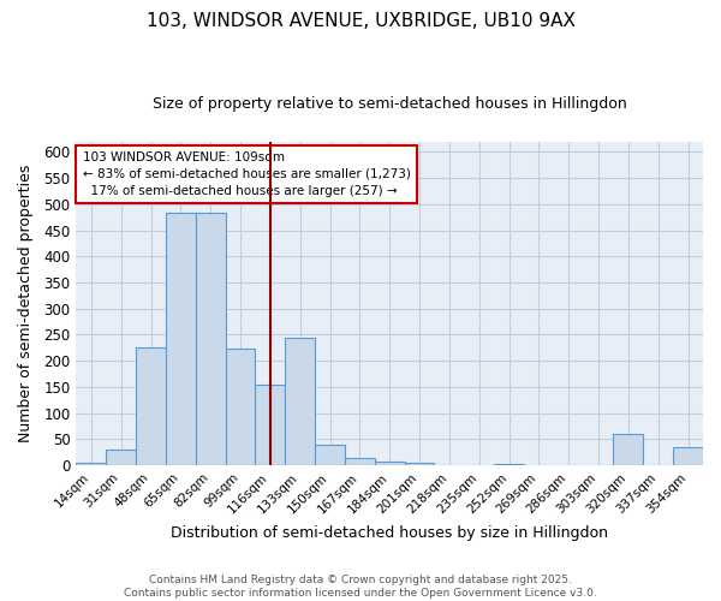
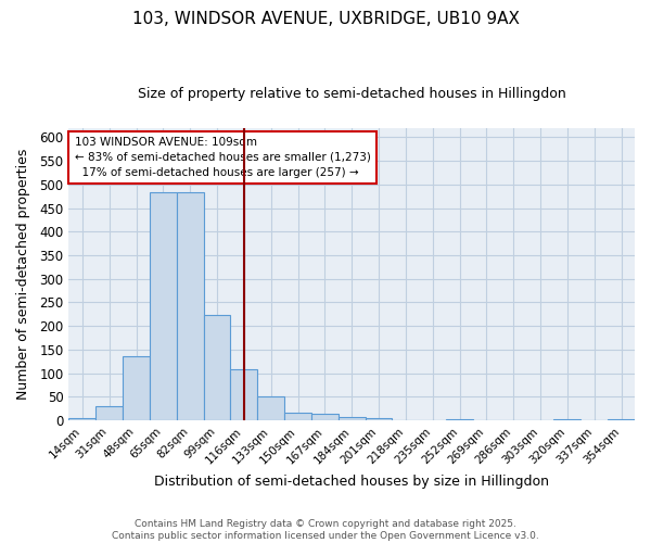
48sqm: 225 -> 135
116sqm: 155 -> 107
133sqm: 245 -> 51
150sqm: 40 -> 15
320sqm: 60 -> 3
354sqm: 35 -> 3
